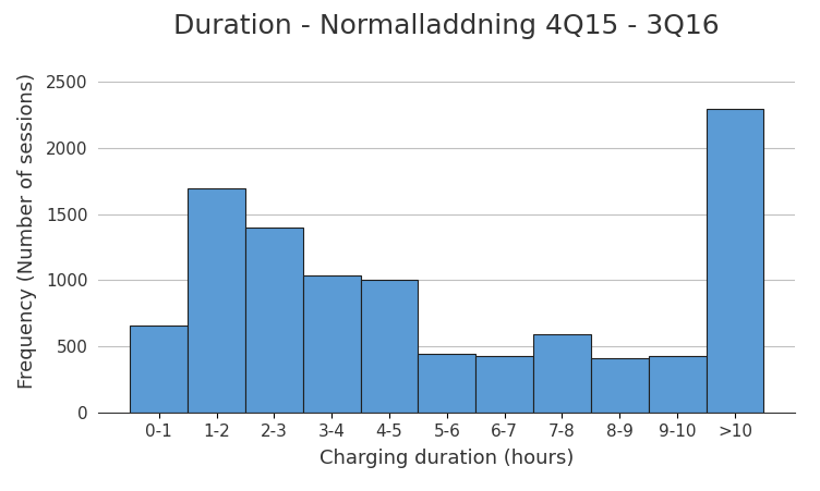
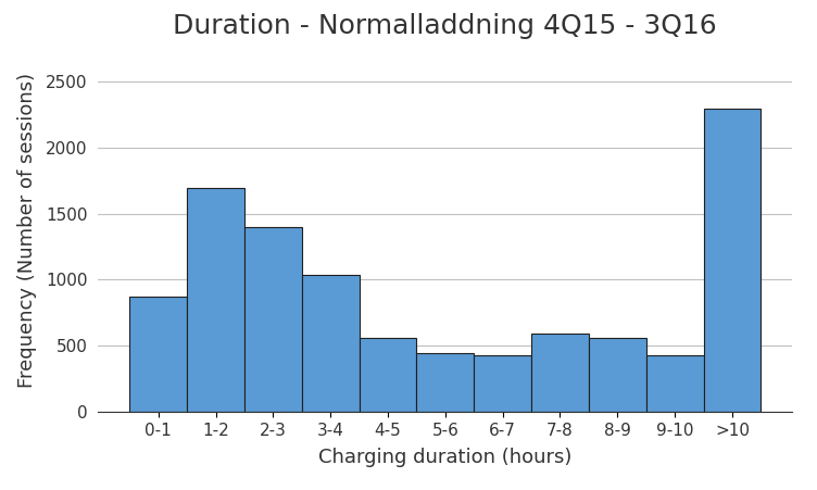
0-1: 660 -> 870
4-5: 1000 -> 560
8-9: 410 -> 560
